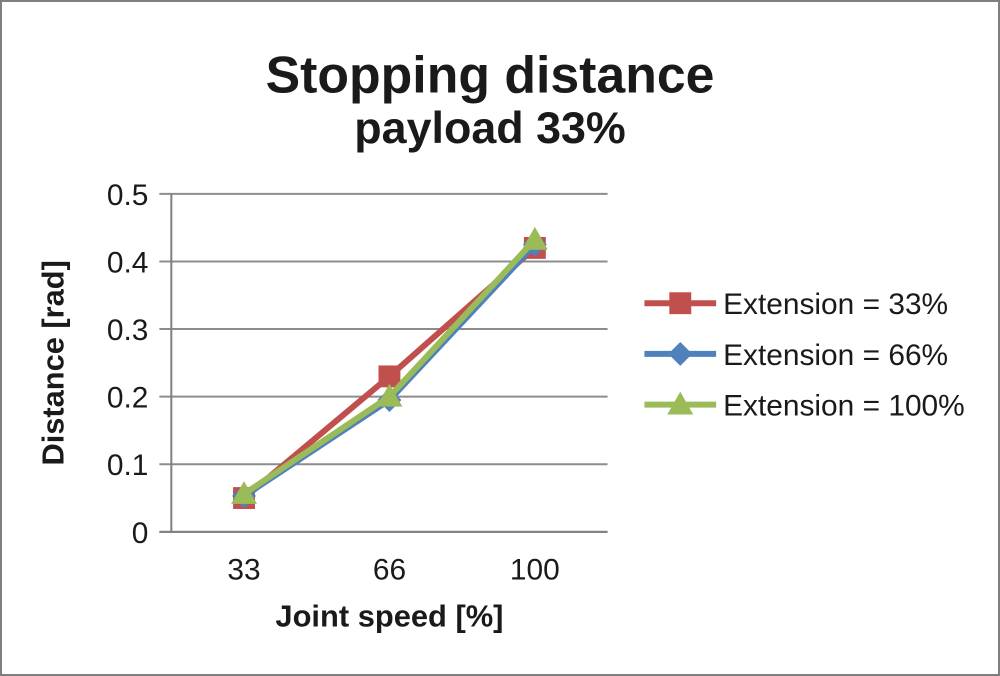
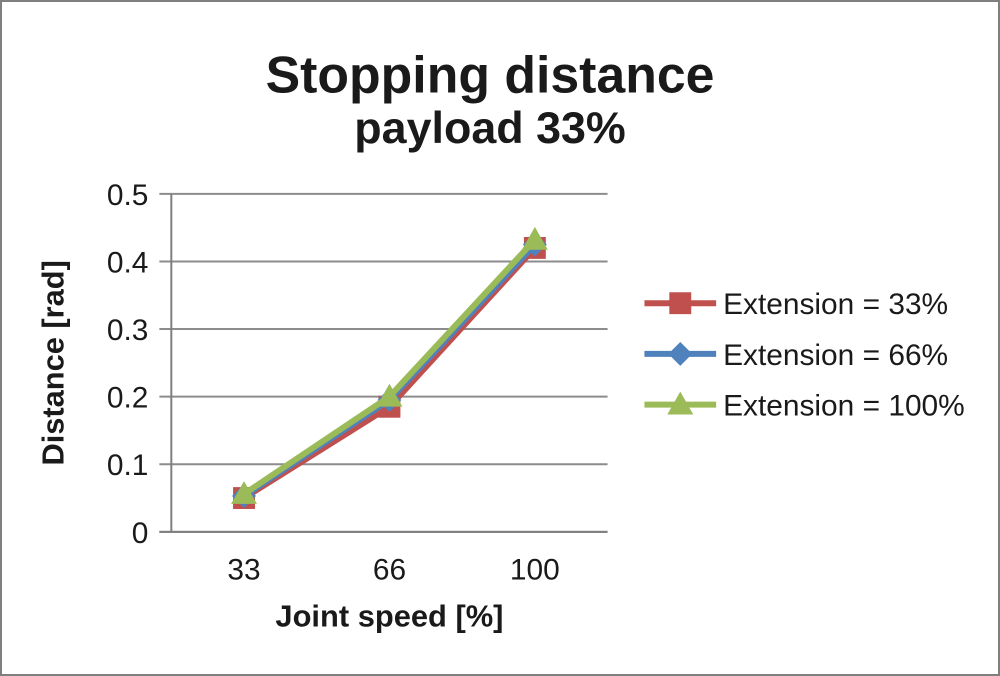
Extension = 33%/66: 0.23 -> 0.18
